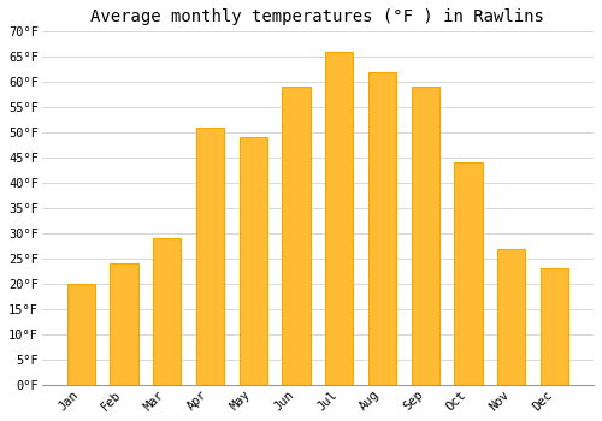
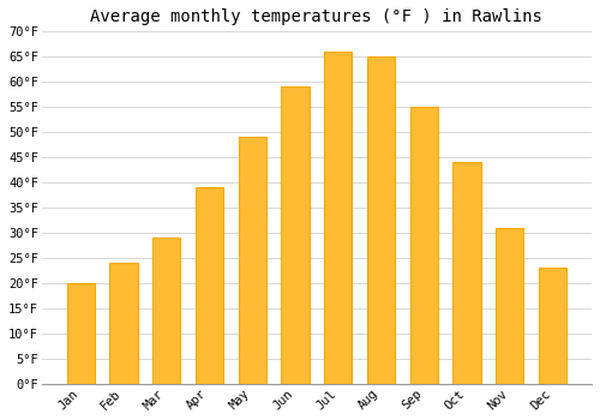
Apr: 51°F -> 39°F
Aug: 62°F -> 65°F
Sep: 59°F -> 55°F
Nov: 27°F -> 31°F
